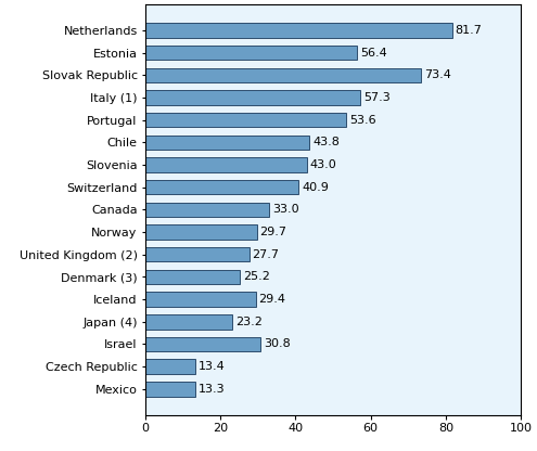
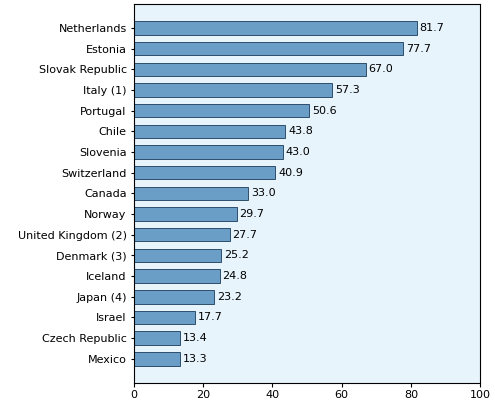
Estonia: 56.4 -> 77.7
Slovak Republic: 73.4 -> 67.0
Portugal: 53.6 -> 50.6
Iceland: 29.4 -> 24.8
Israel: 30.8 -> 17.7
